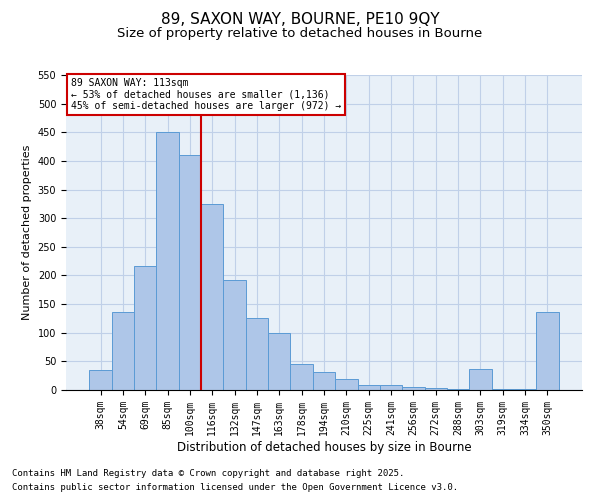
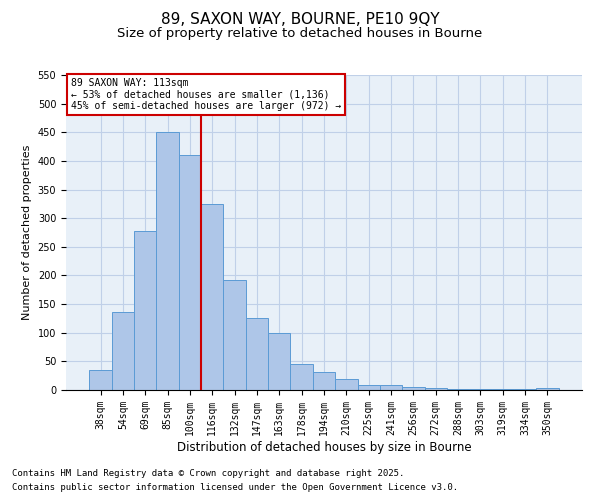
69sqm: 216 -> 278
303sqm: 36 -> 1
350sqm: 136 -> 3
